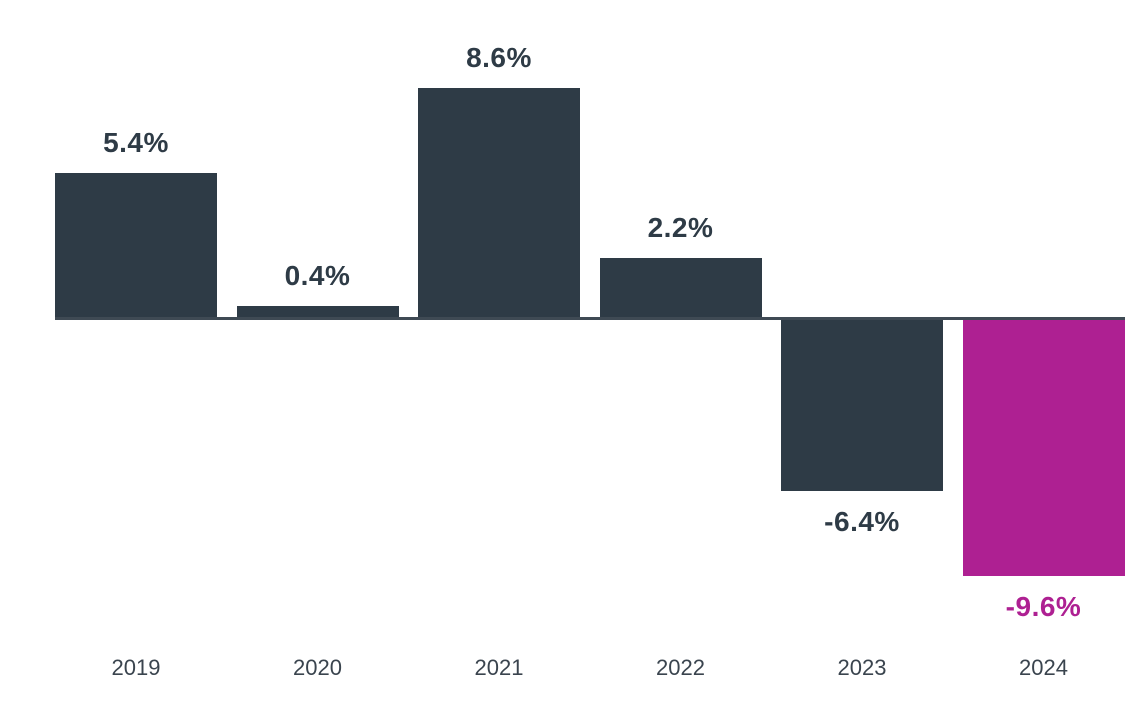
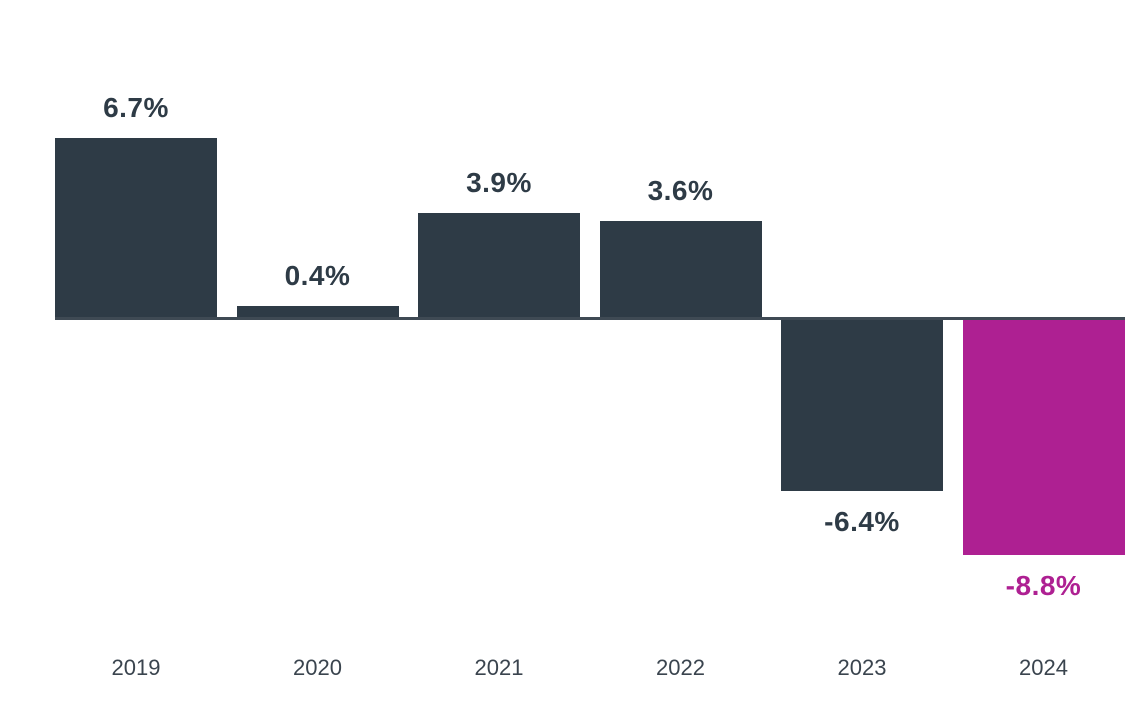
2019: 5.4% -> 6.7%
2021: 8.6% -> 3.9%
2022: 2.2% -> 3.6%
2024: -9.6% -> -8.8%
